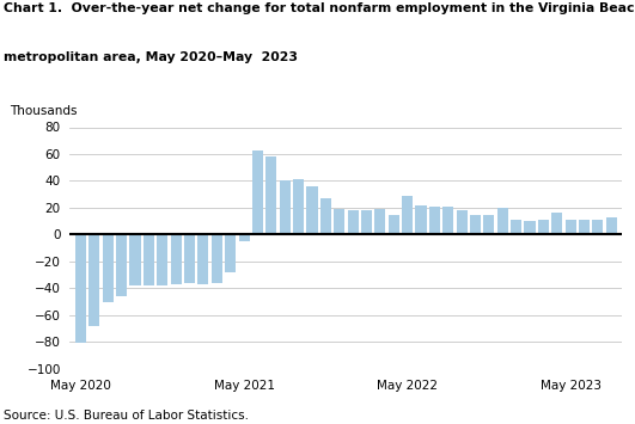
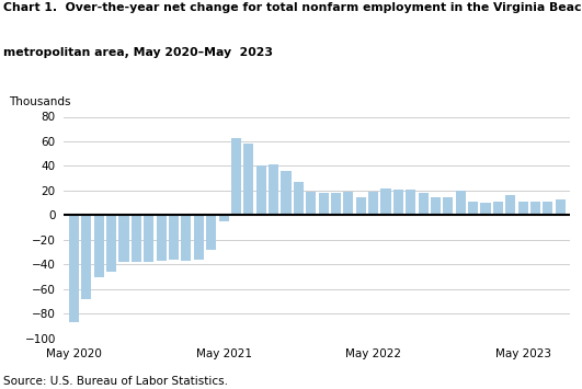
May 2020: -81 -> -87
May 2022: 29 -> 19
